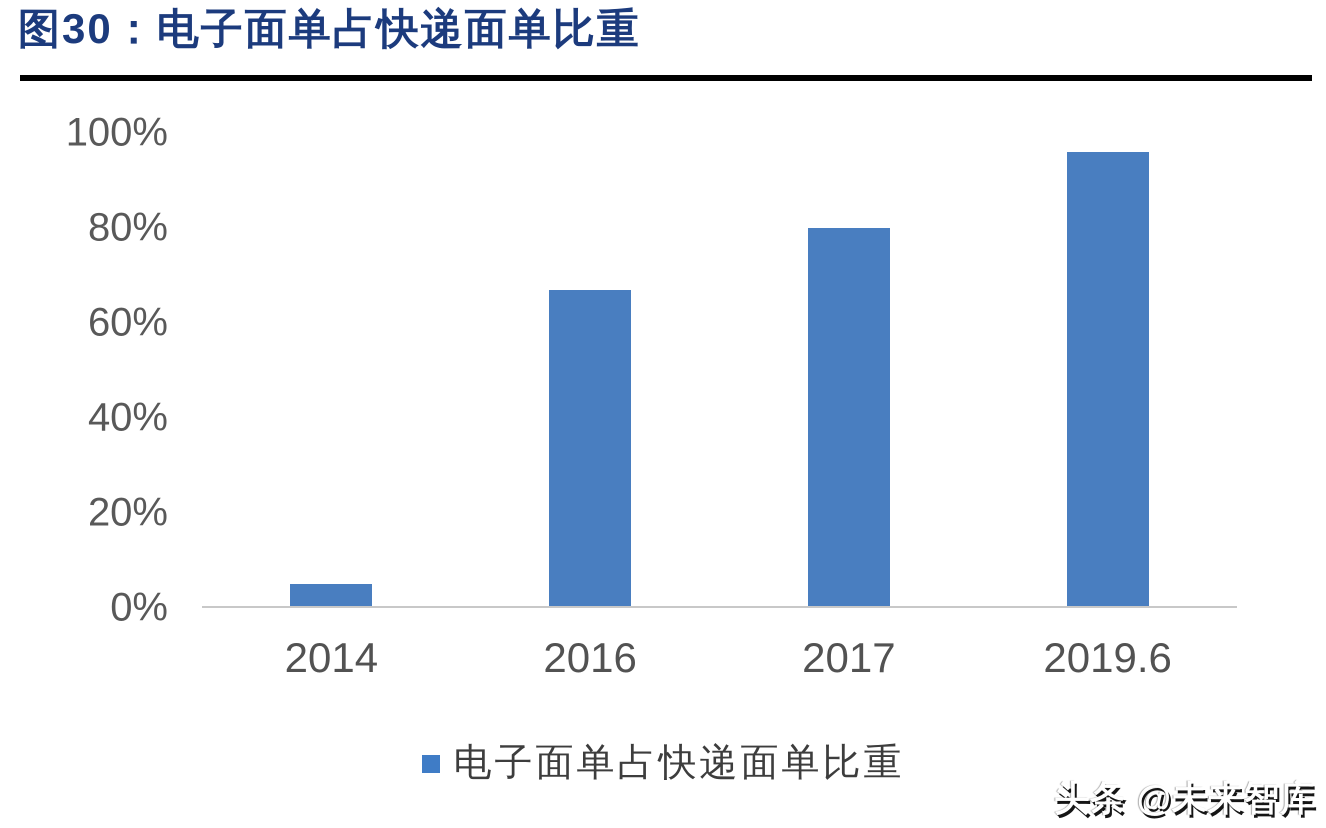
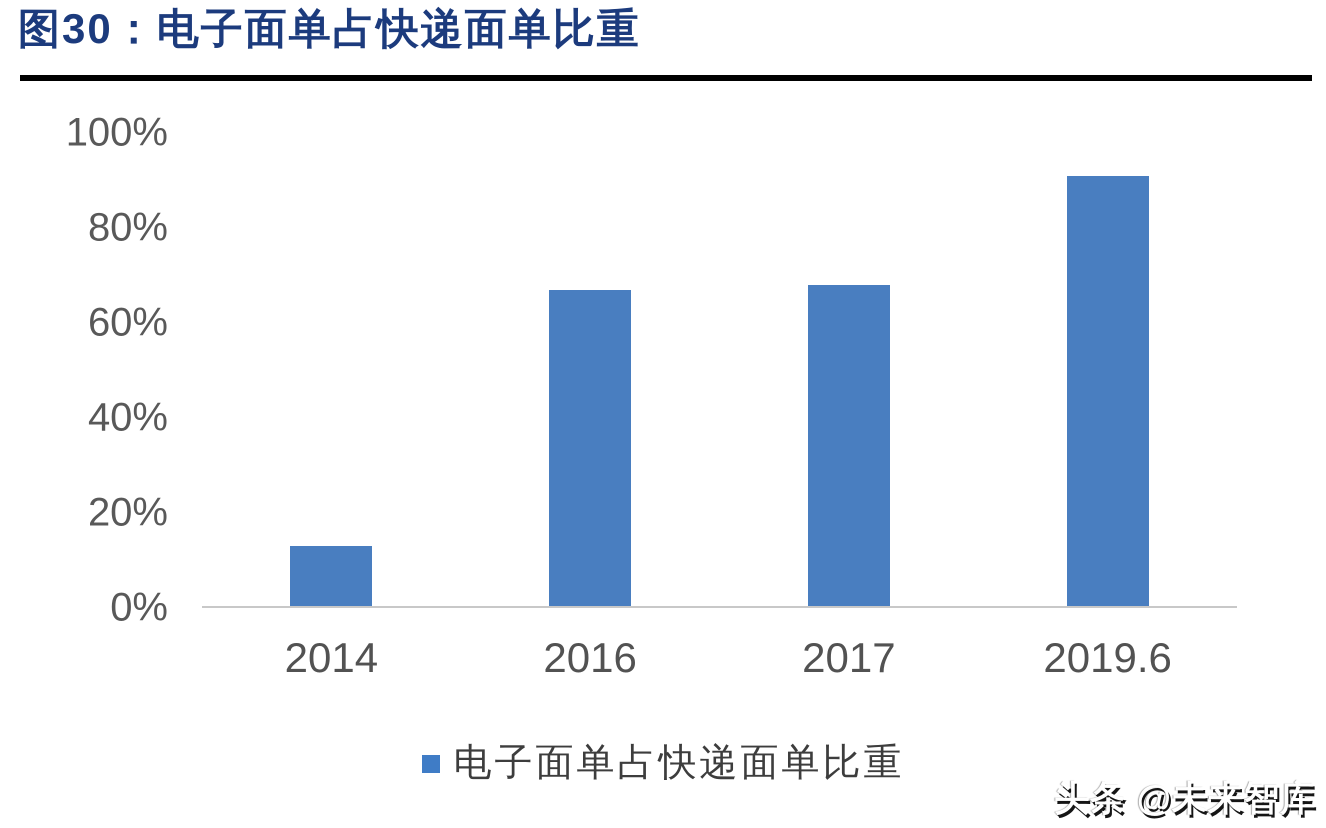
2014: 5% -> 13%
2017: 80% -> 68%
2019.6: 96% -> 91%
